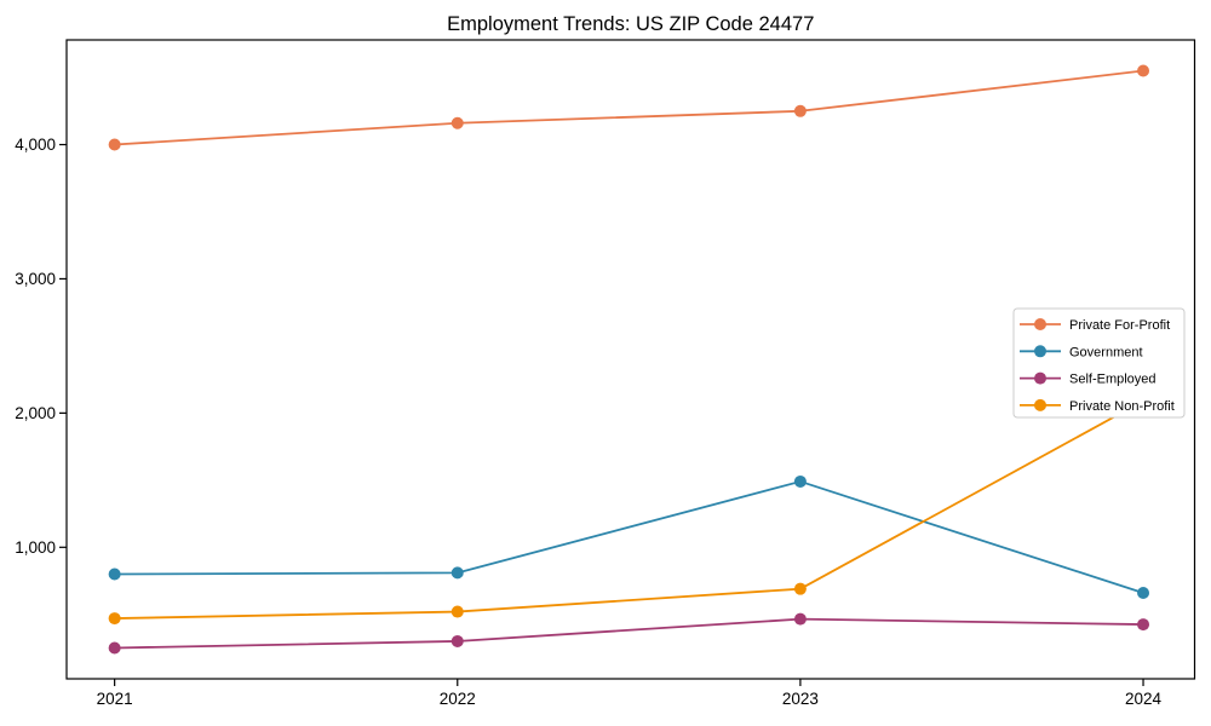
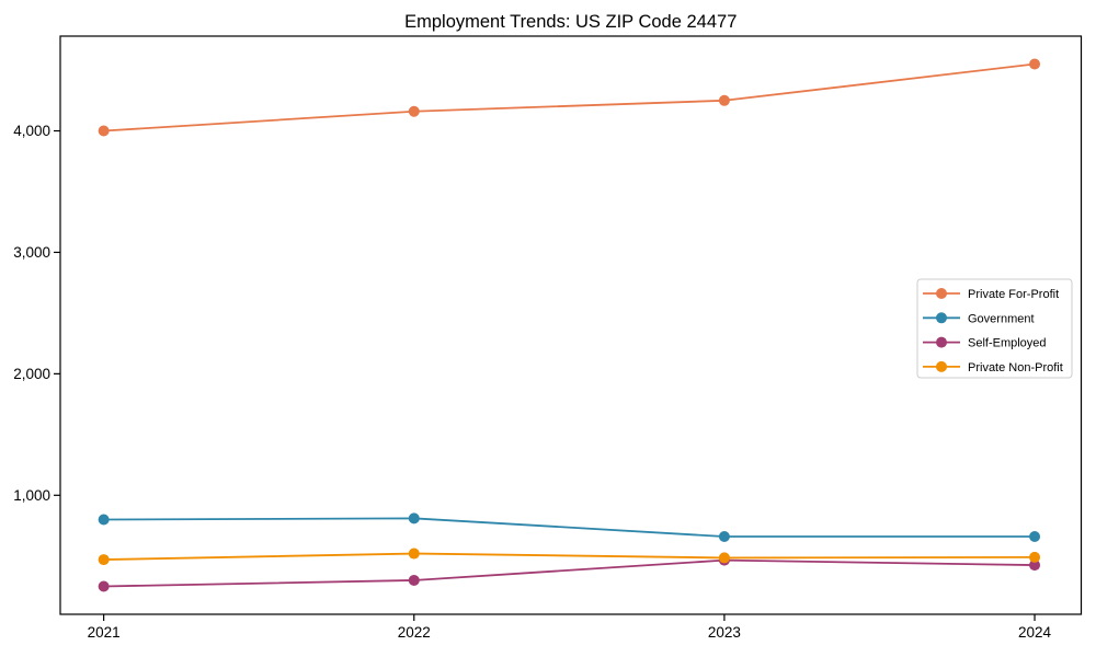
Government/2023: 1490 -> 660
Private Non-Profit/2023: 690 -> 480
Private Non-Profit/2024: 2090 -> 490
